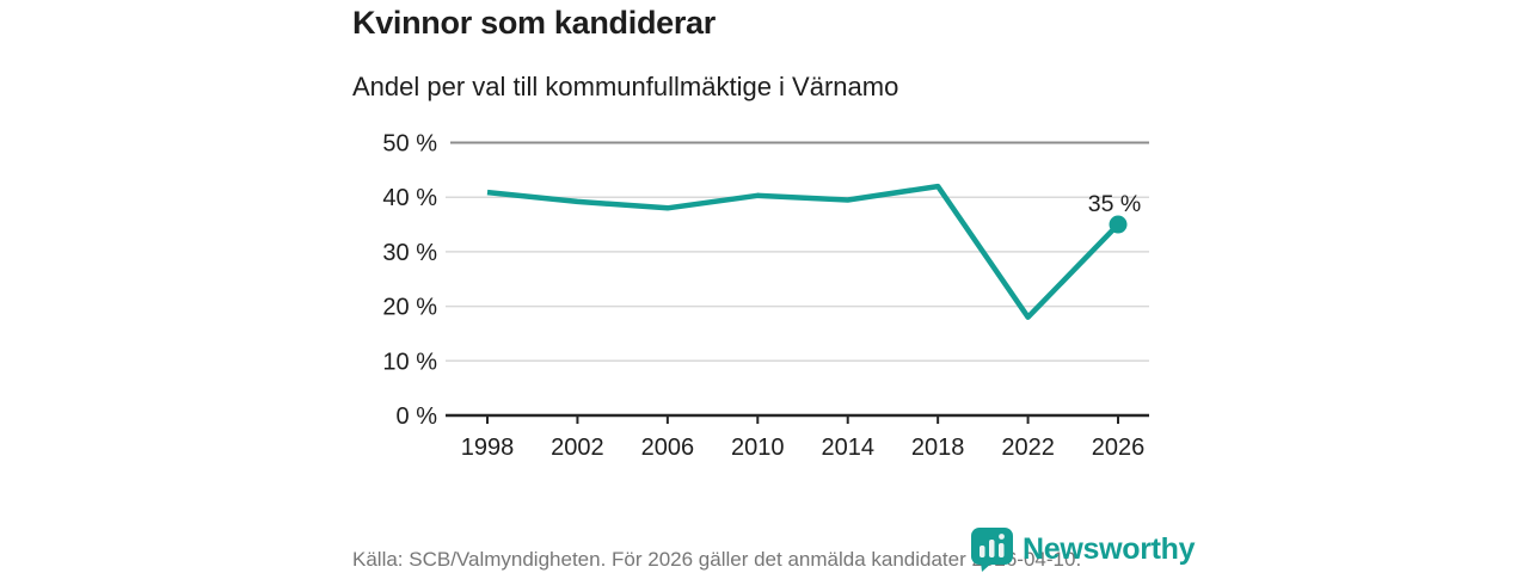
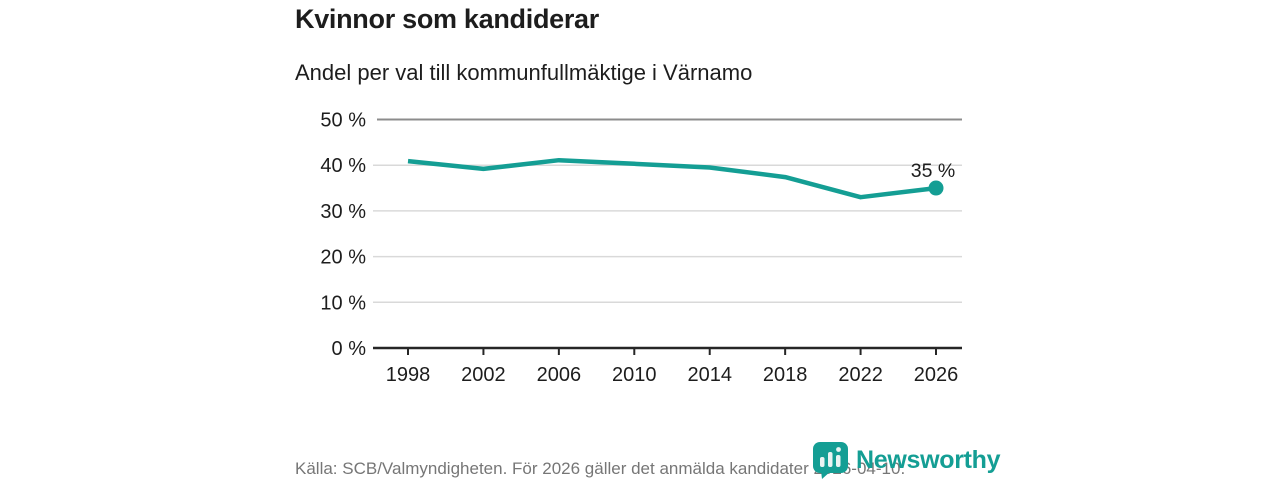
2006: 38% -> 41%
2018: 42% -> 37%
2022: 18% -> 33%
